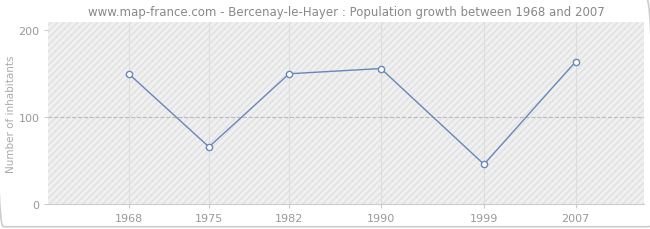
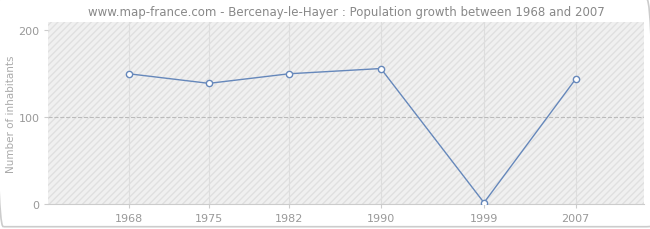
1975: 66 -> 139
1999: 46 -> 2
2007: 164 -> 144
